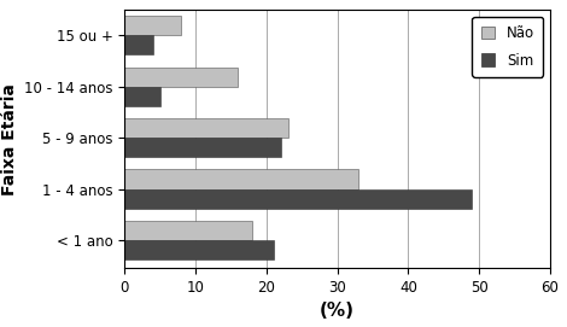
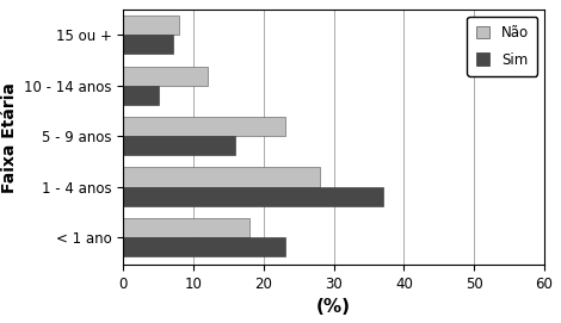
Sim/15 ou +: 4 -> 7
Não/10 - 14 anos: 16 -> 12
Sim/5 - 9 anos: 22 -> 16
Não/1 - 4 anos: 33 -> 28
Sim/1 - 4 anos: 49 -> 37
Sim/< 1 ano: 21 -> 23
